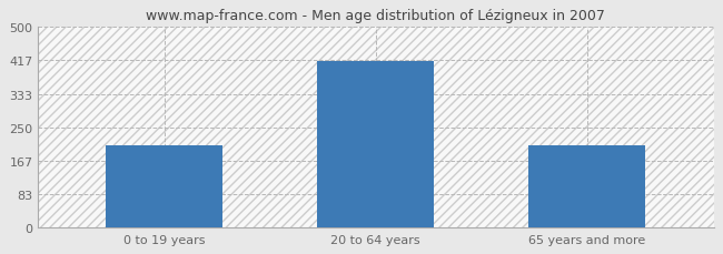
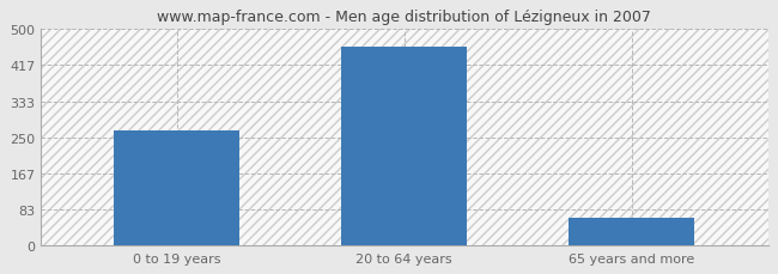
0 to 19 years: 205 -> 265
20 to 64 years: 415 -> 460
65 years and more: 205 -> 65
